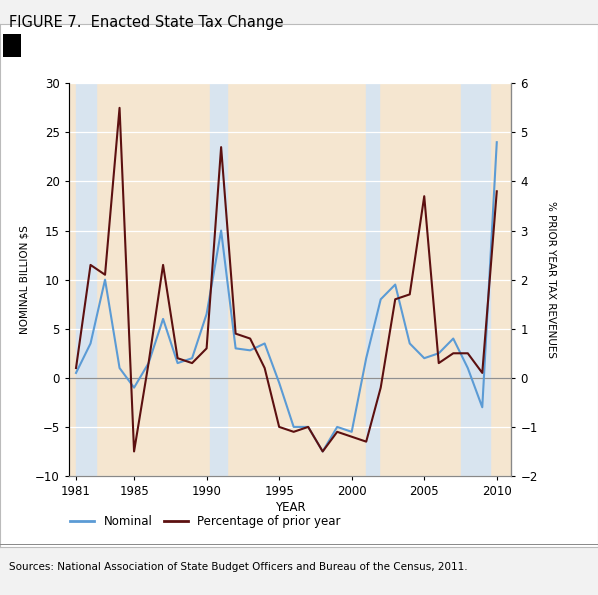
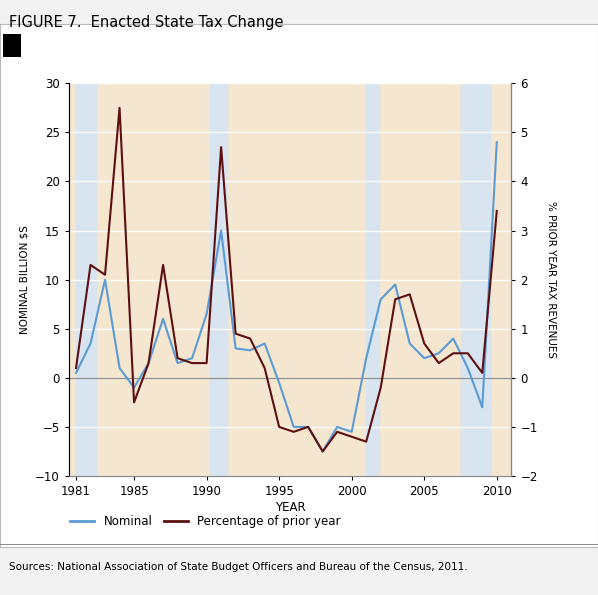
Percentage of prior year/1985: -1.5 -> -0.5
Percentage of prior year/1990: 0.6 -> 0.3
Percentage of prior year/2005: 3.7 -> 0.7
Percentage of prior year/2010: 3.8 -> 3.4
